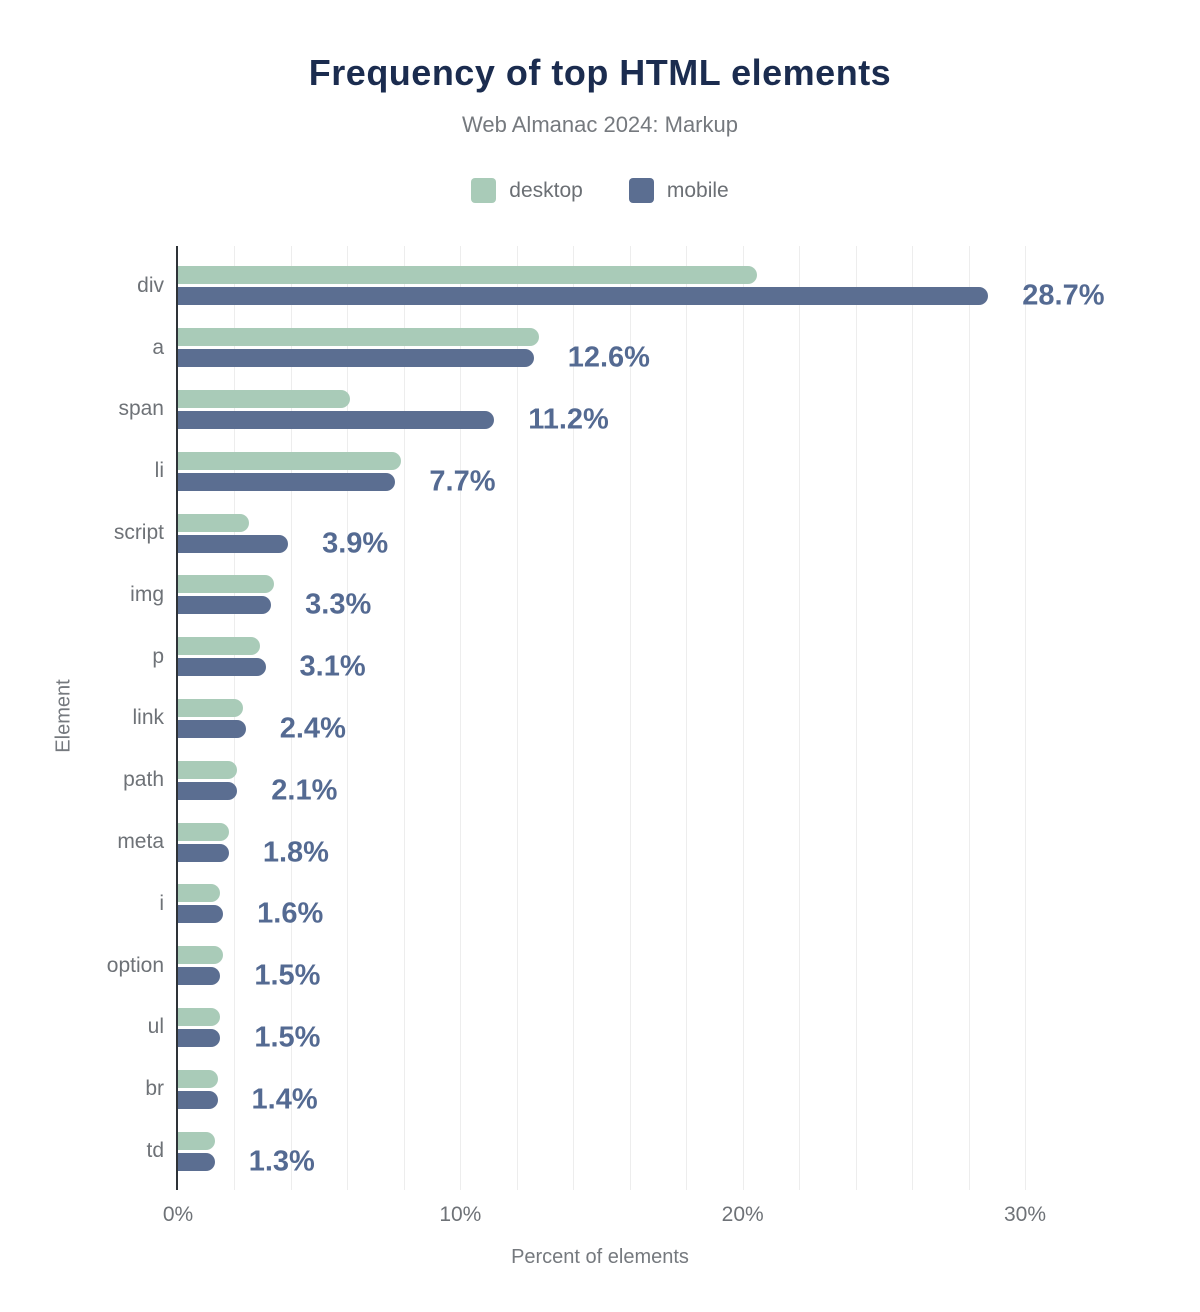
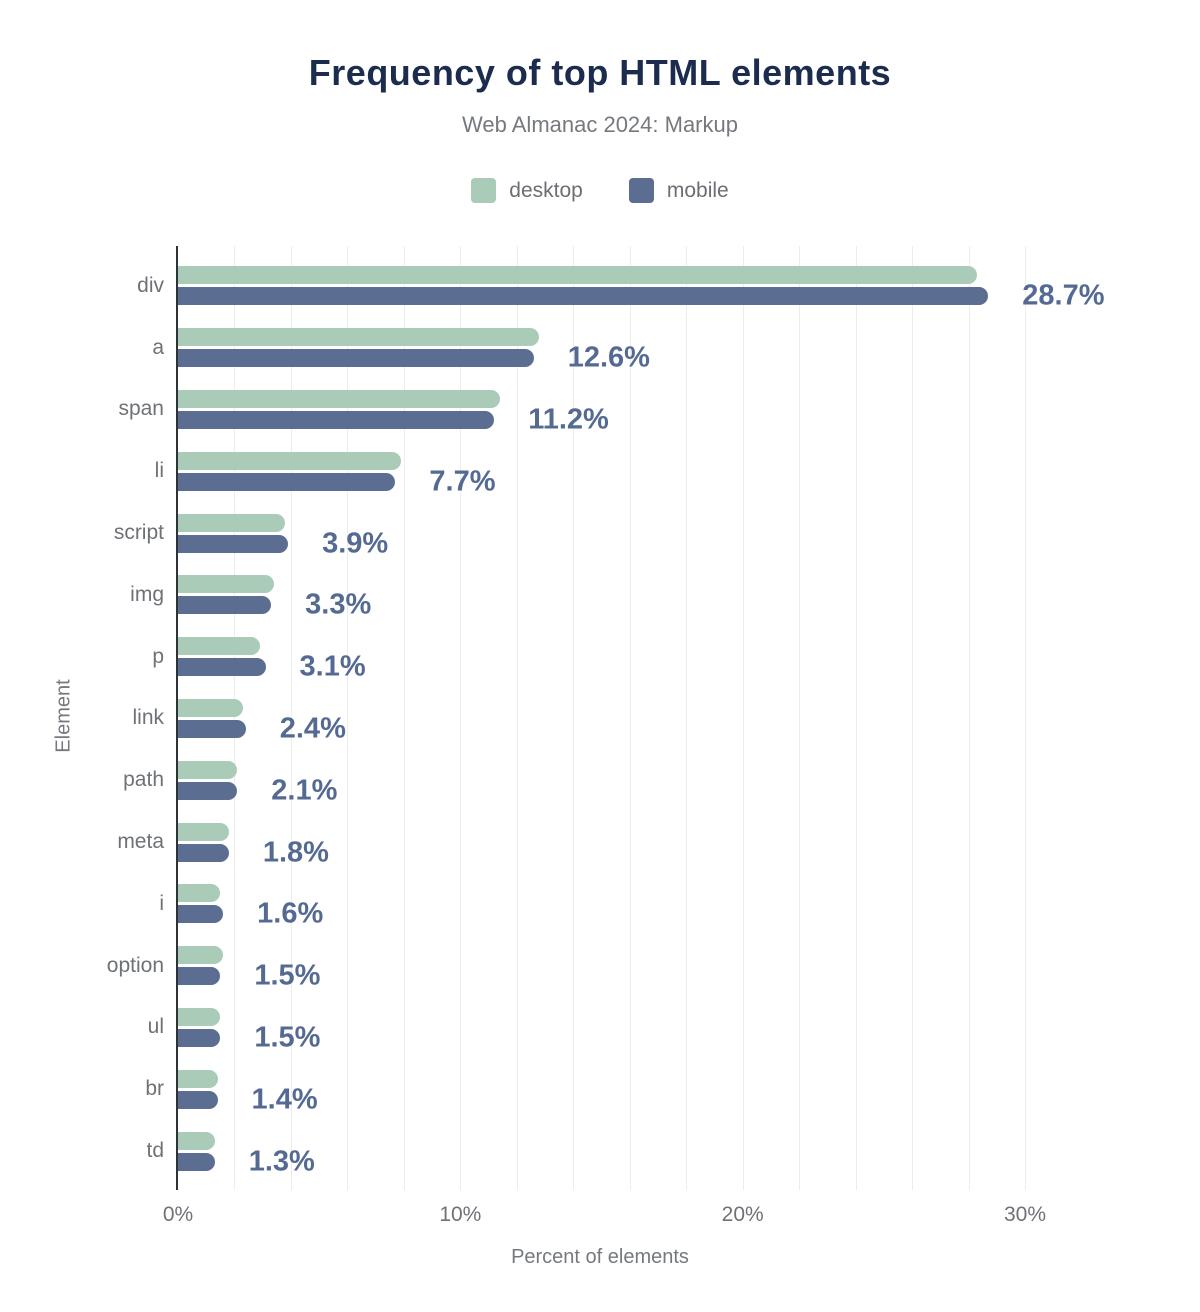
desktop/div: 20.5% -> 28.3%
desktop/span: 6.1% -> 11.4%
desktop/script: 2.5% -> 3.8%
